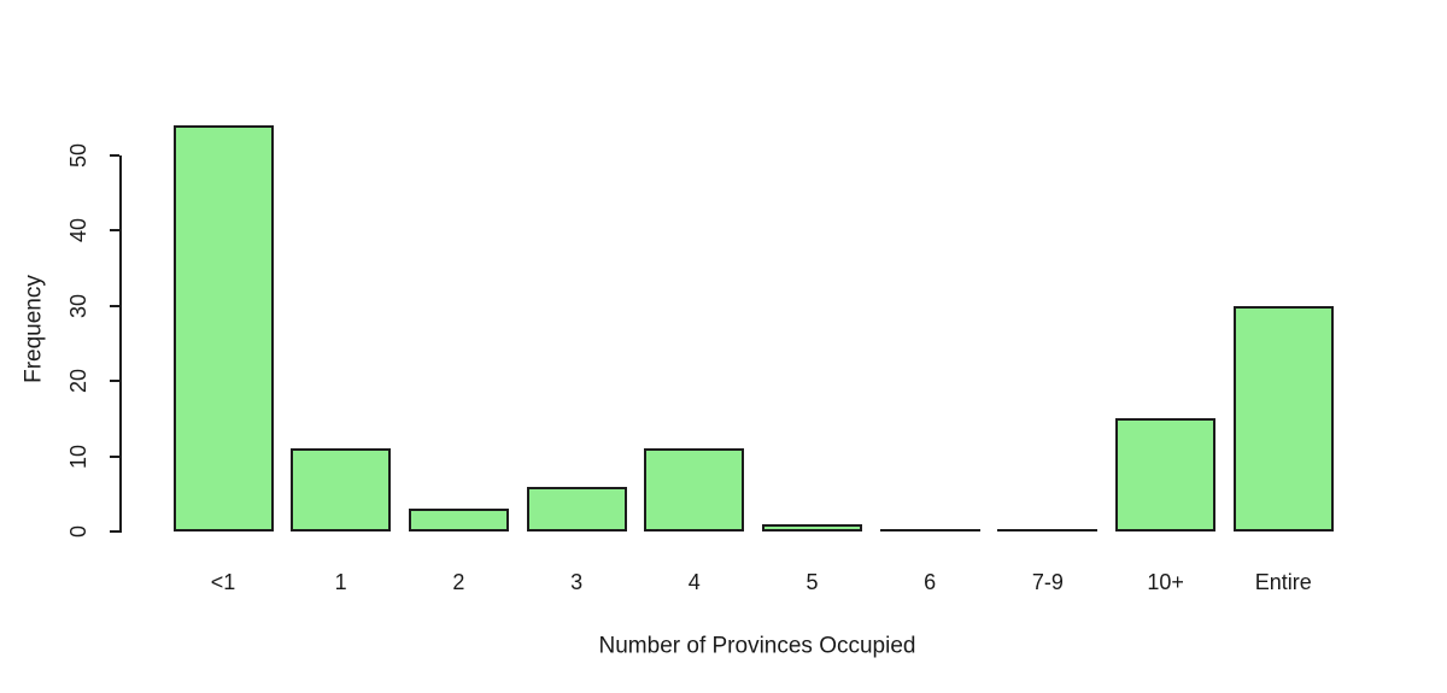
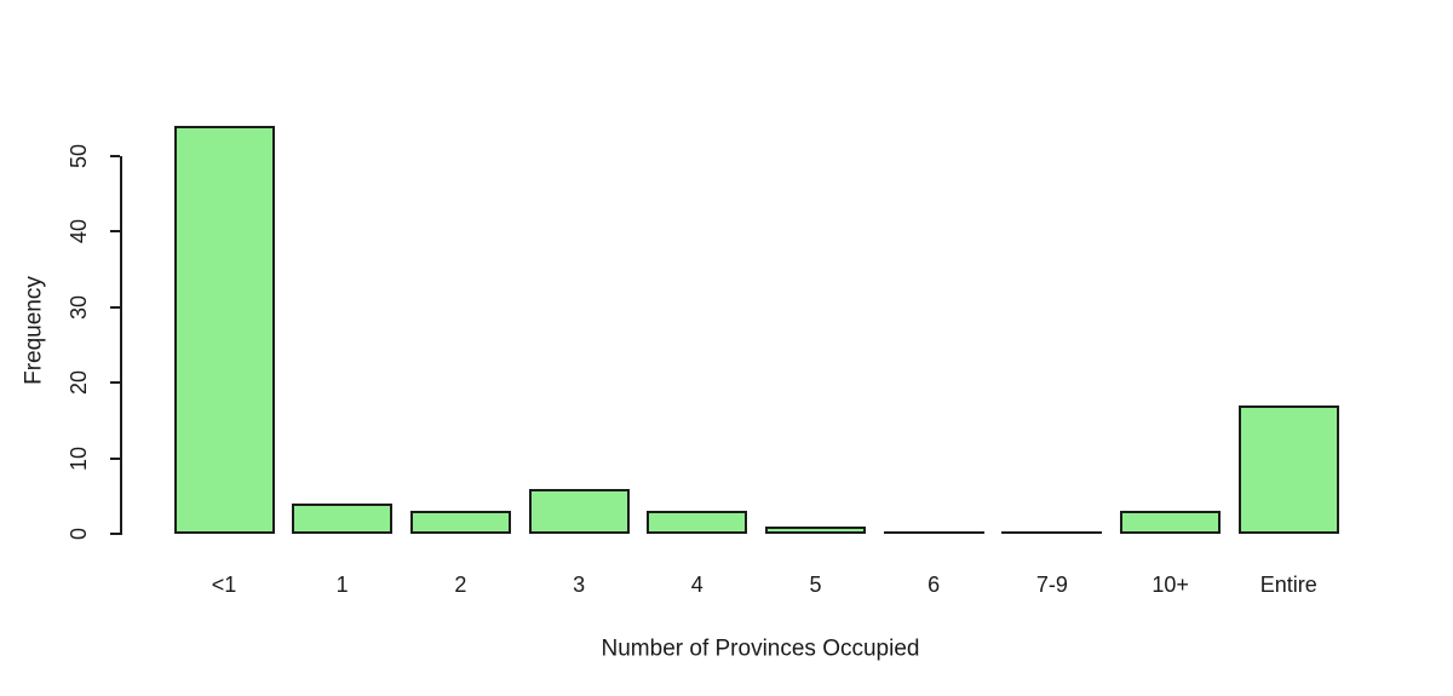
1: 11 -> 4
4: 11 -> 3
10+: 15 -> 3
Entire: 30 -> 17
